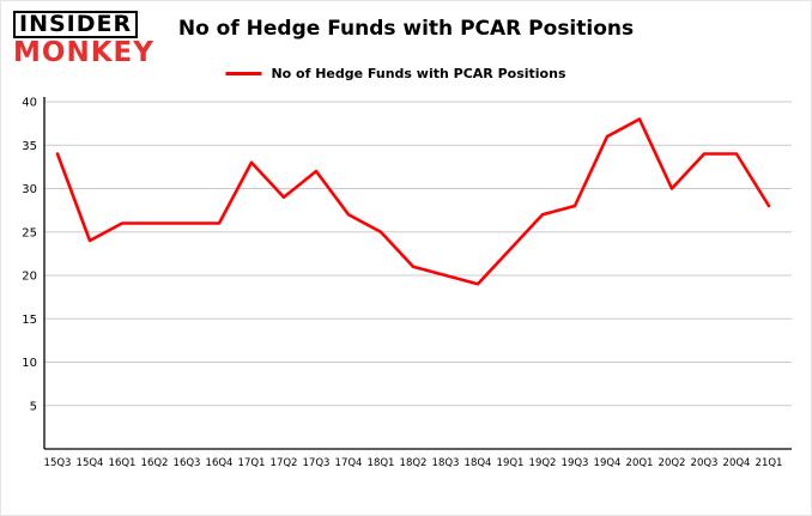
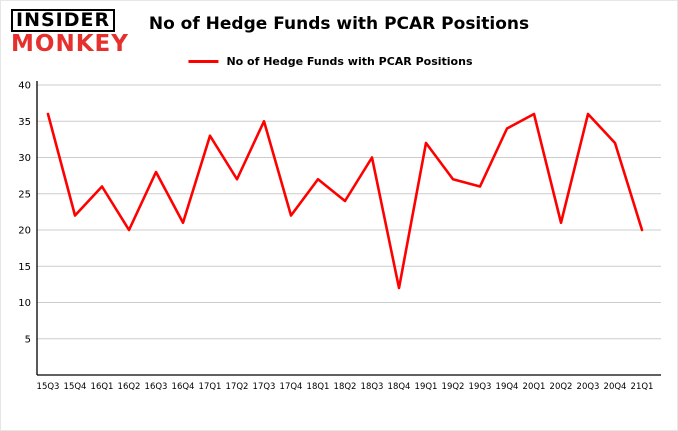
15Q3: 34 -> 36
15Q4: 24 -> 22
16Q2: 26 -> 20
16Q3: 26 -> 28
16Q4: 26 -> 21
17Q2: 29 -> 27
17Q3: 32 -> 35
17Q4: 27 -> 22
18Q1: 25 -> 27
18Q2: 21 -> 24
18Q3: 20 -> 30
18Q4: 19 -> 12
19Q1: 23 -> 32
19Q3: 28 -> 26
19Q4: 36 -> 34
20Q1: 38 -> 36
20Q2: 30 -> 21
20Q3: 34 -> 36
20Q4: 34 -> 32
21Q1: 28 -> 20
